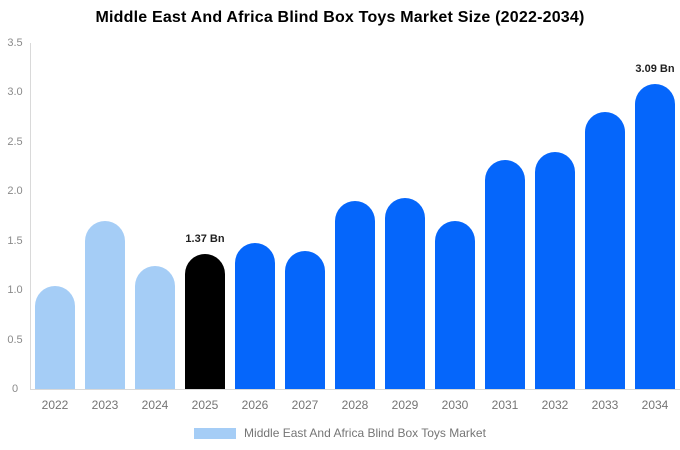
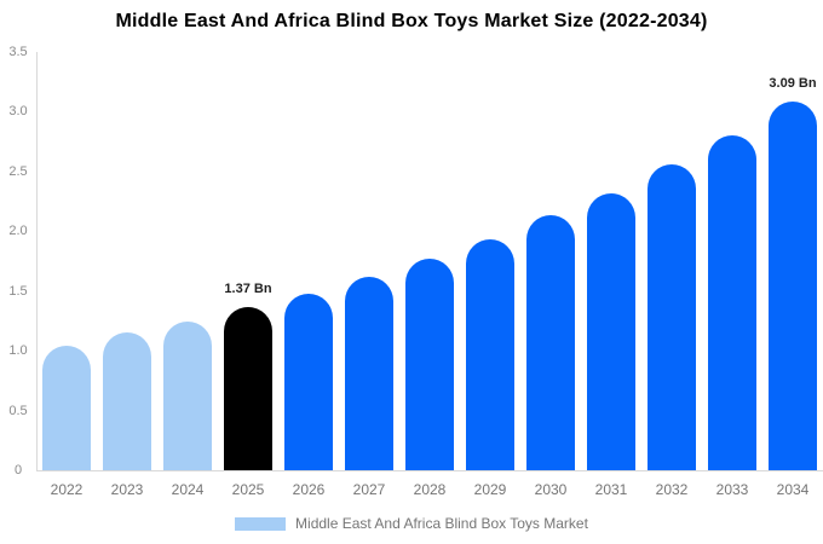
2023: 1.7 -> 1.1
2027: 1.4 -> 1.6
2028: 1.9 -> 1.8
2030: 1.7 -> 2.1
2032: 2.4 -> 2.6
